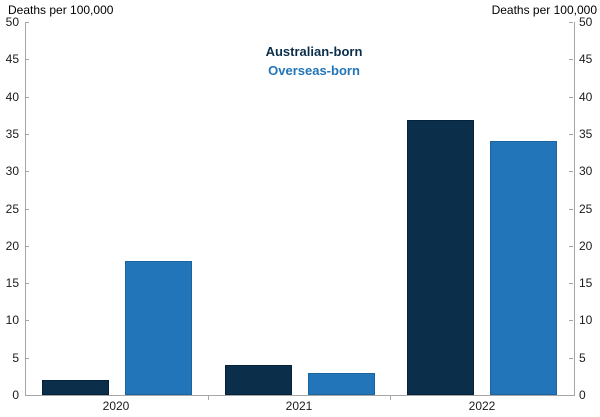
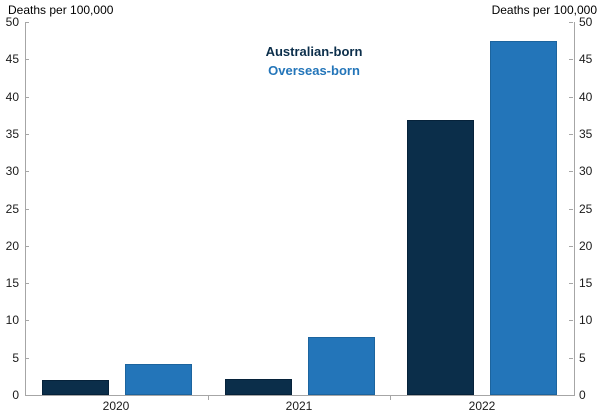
Overseas-born/2020: 18 -> 4
Australian-born/2021: 4 -> 2
Overseas-born/2021: 3 -> 8
Overseas-born/2022: 34 -> 48
